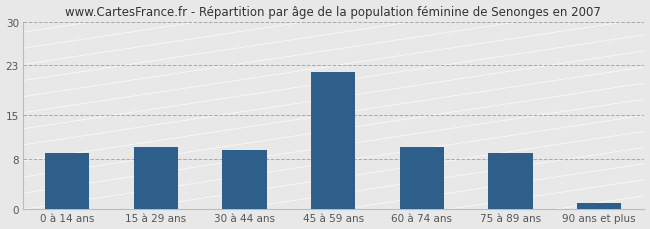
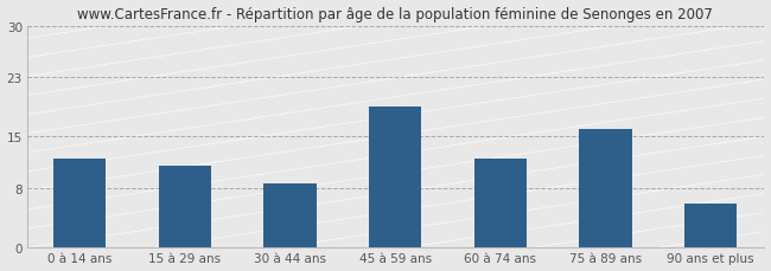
0 à 14 ans: 9.0 -> 12.0
15 à 29 ans: 10.0 -> 11.0
30 à 44 ans: 9.5 -> 8.6
45 à 59 ans: 22.0 -> 19.0
60 à 74 ans: 10.0 -> 12.0
75 à 89 ans: 9.0 -> 16.0
90 ans et plus: 1.0 -> 6.0
